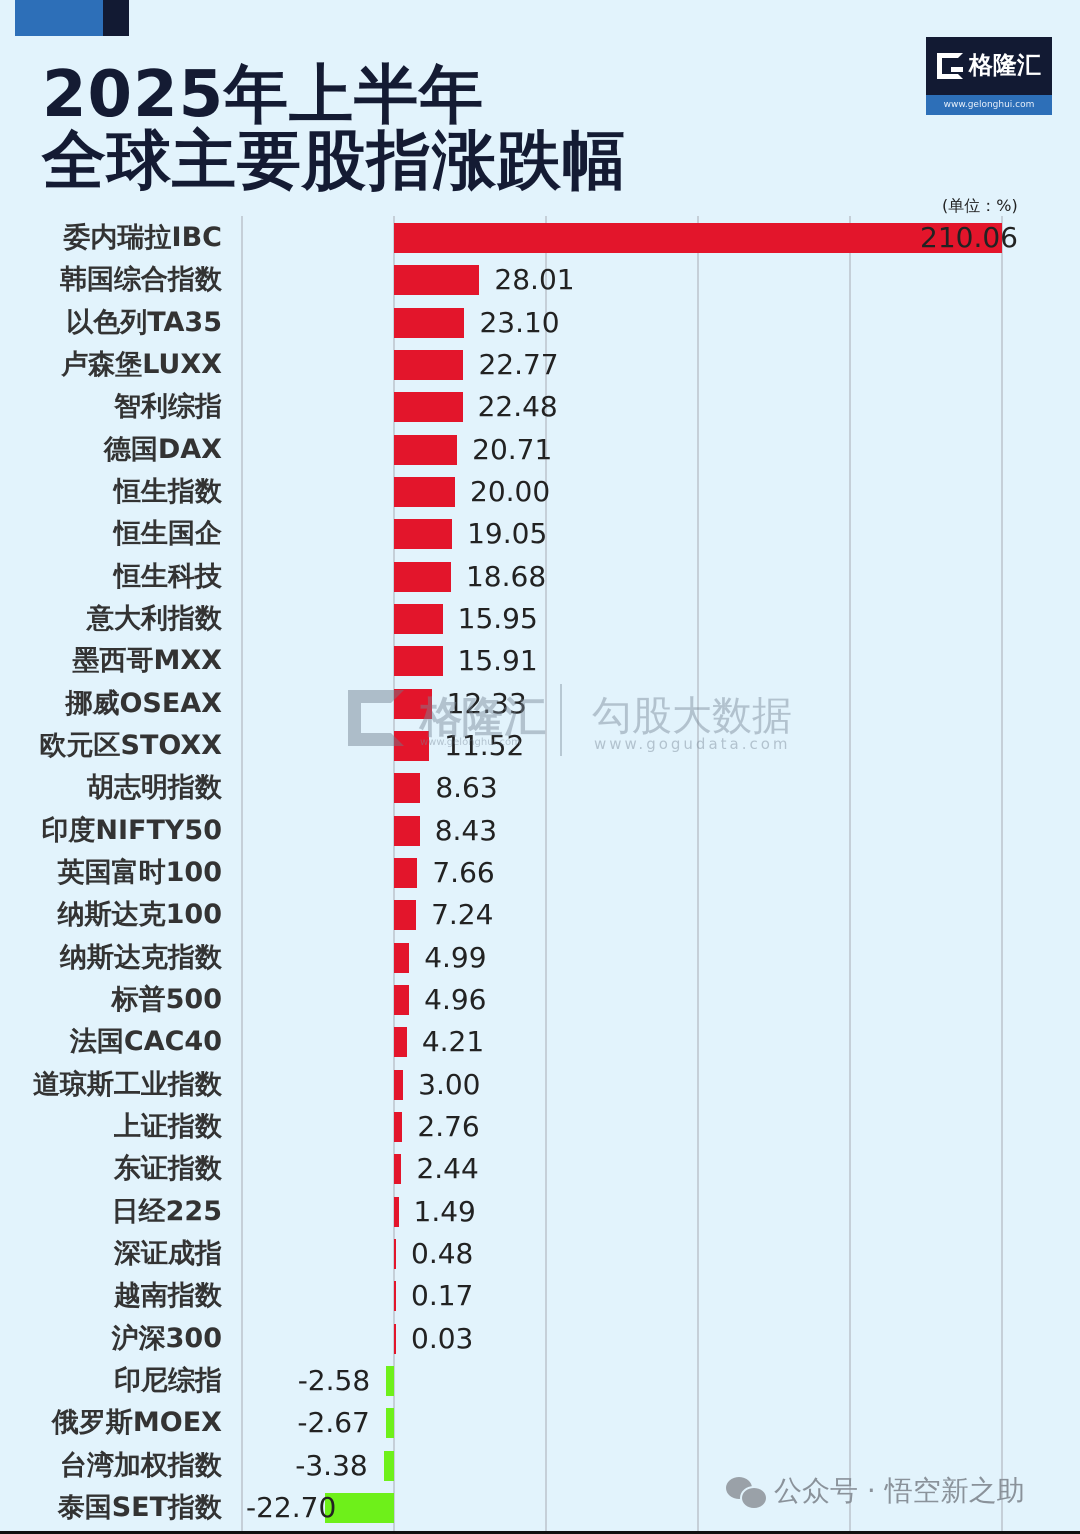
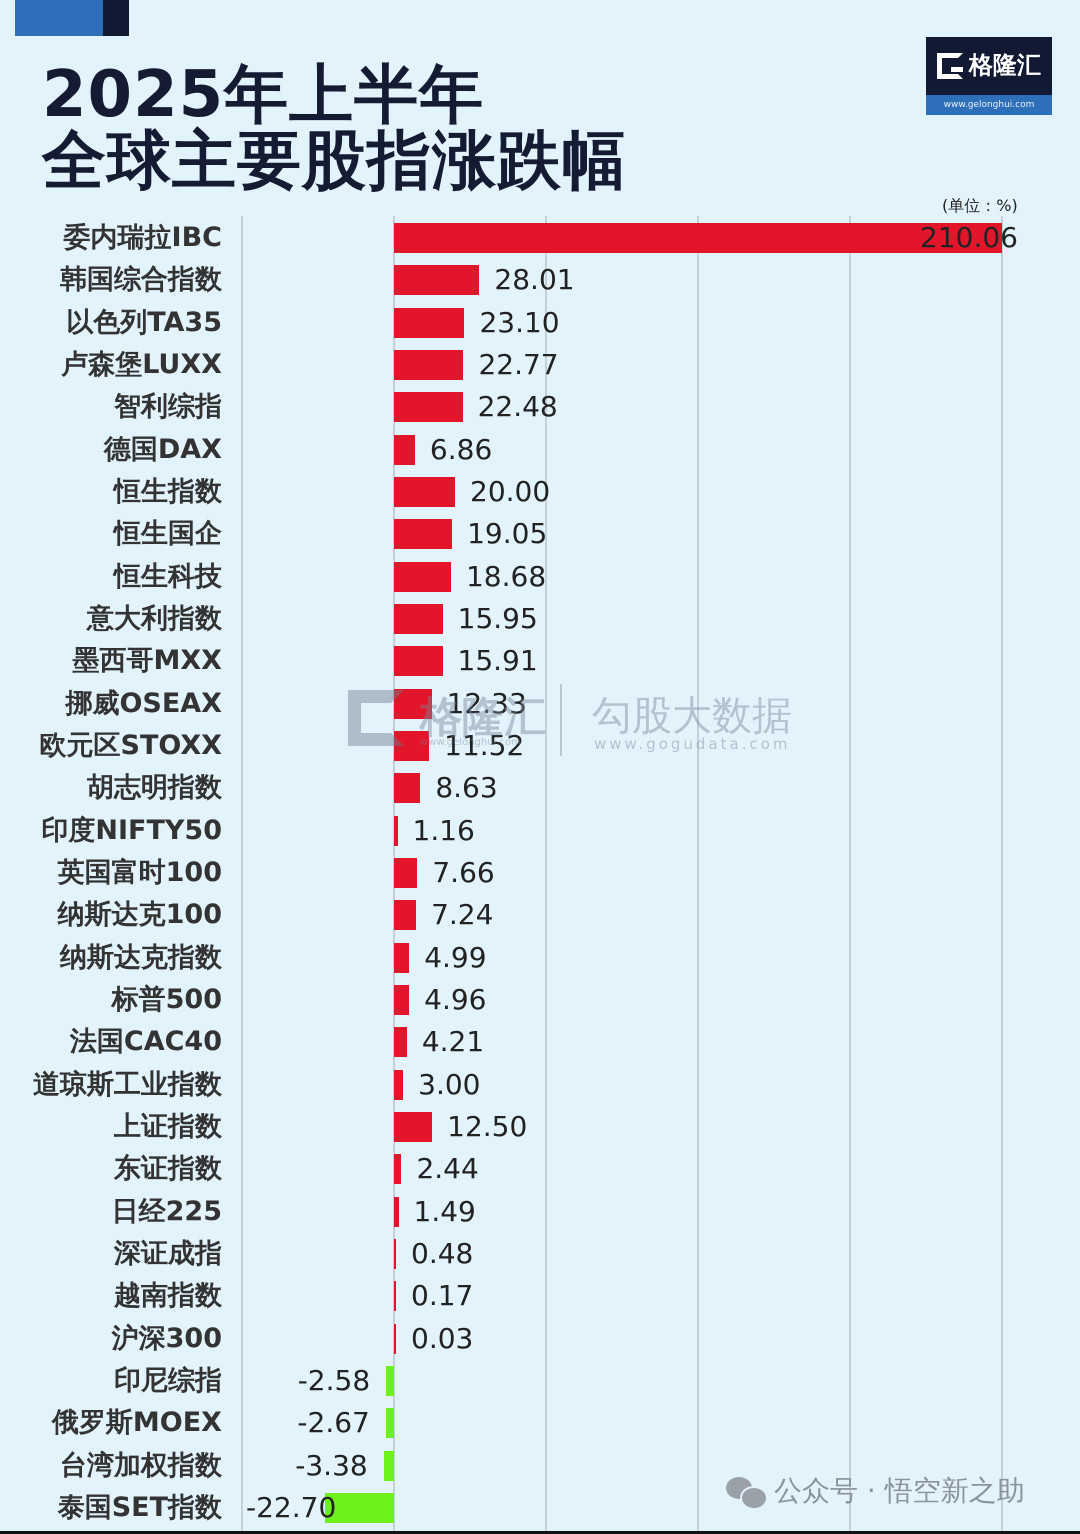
德国DAX: 20.71 -> 6.86
印度NIFTY50: 8.43 -> 1.16
上证指数: 2.76 -> 12.50
